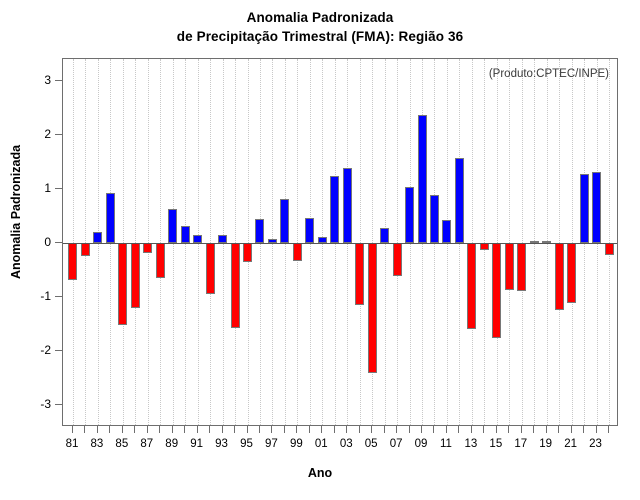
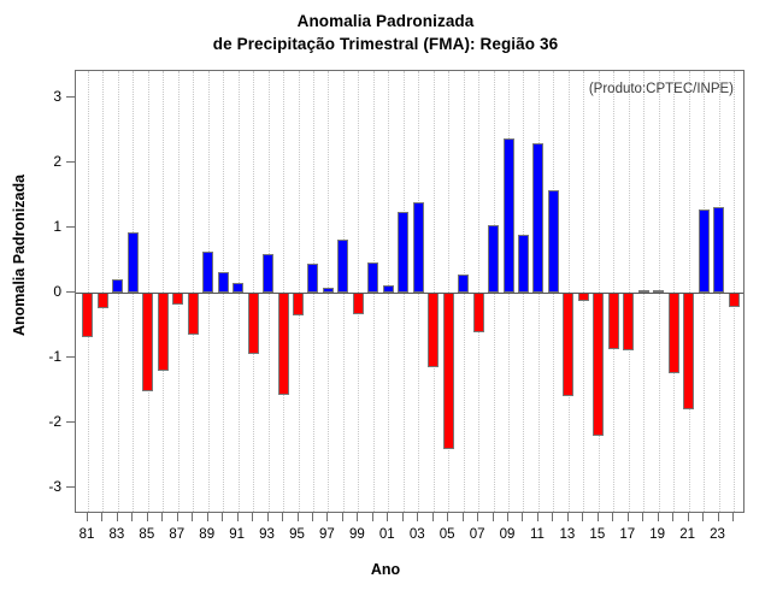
93: 0.1 -> 0.6
11: 0.4 -> 2.3
15: -1.8 -> -2.2
21: -1.1 -> -1.8
